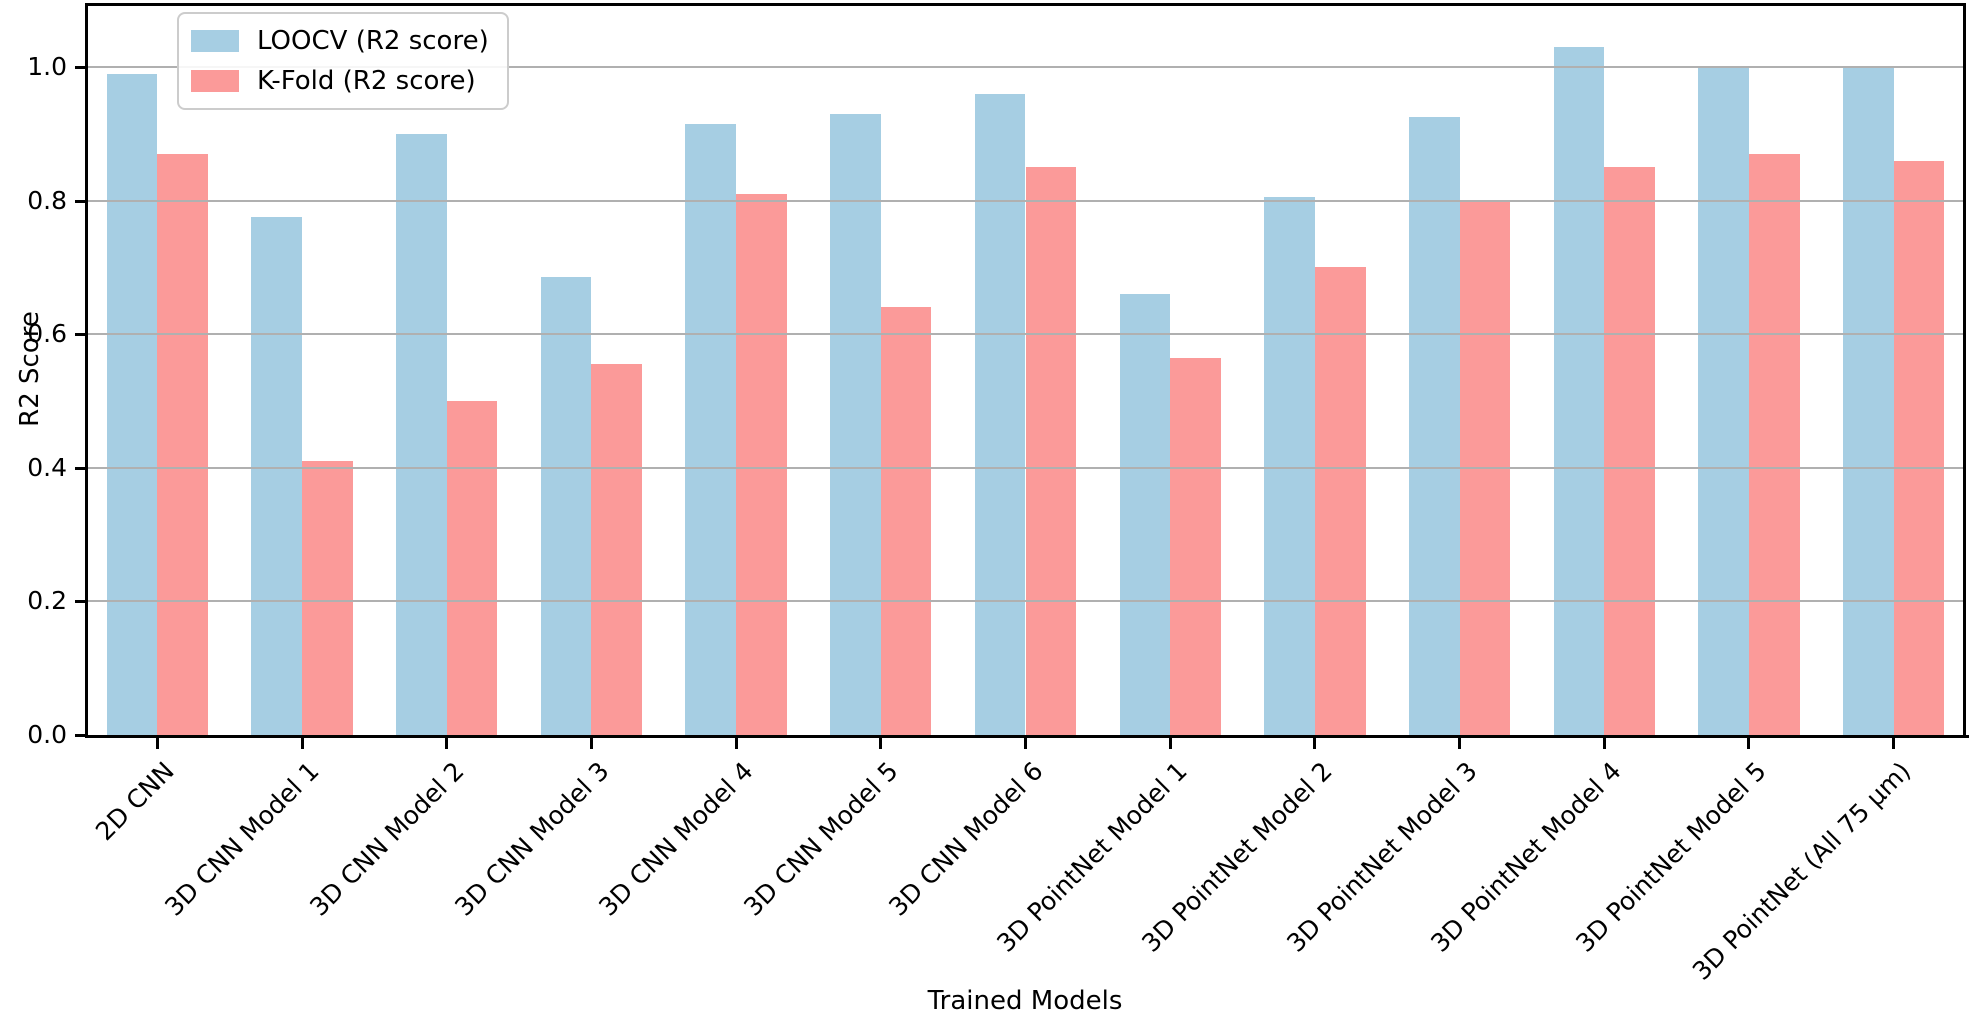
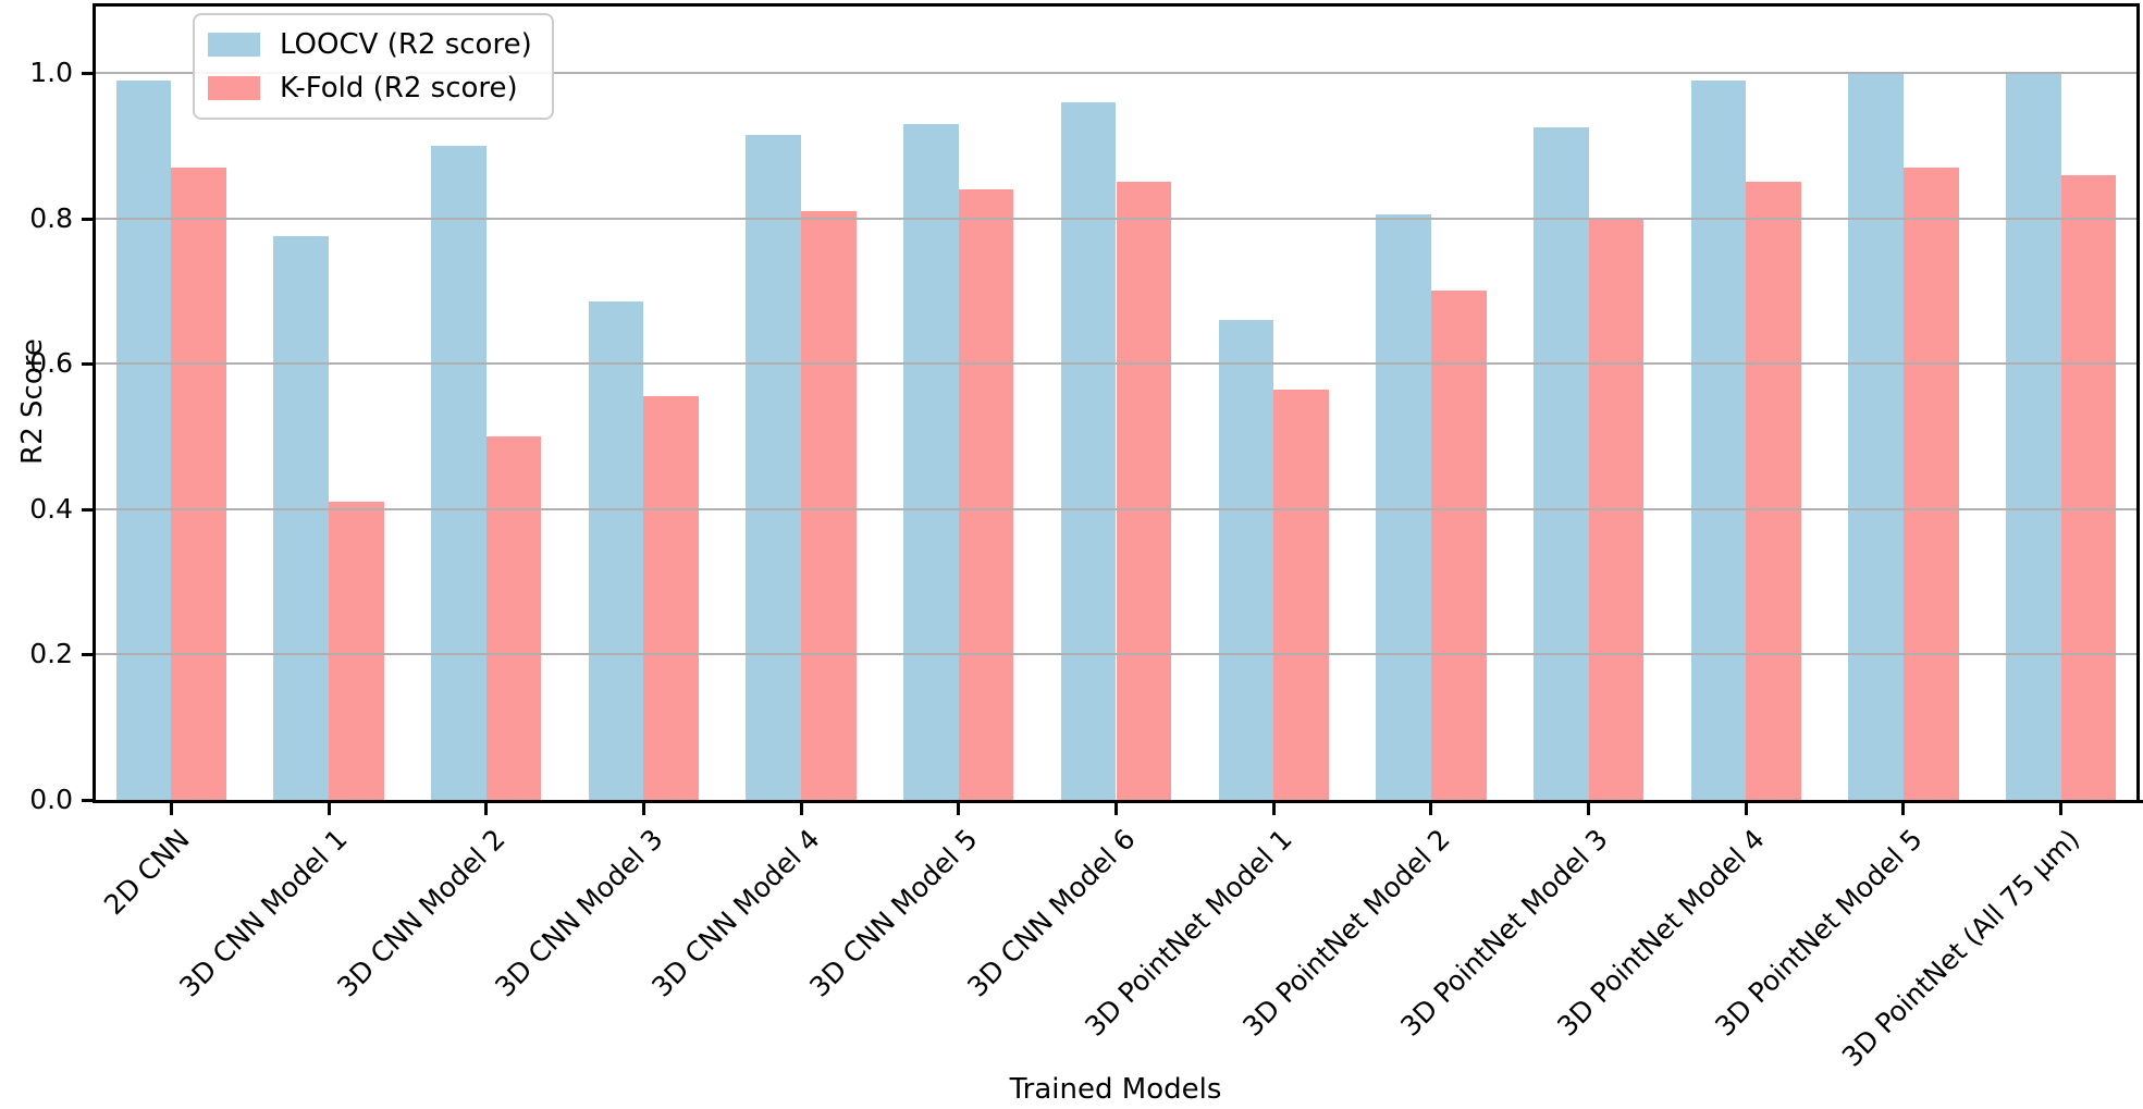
K-Fold (R2 score)/3D CNN Model 5: 0.64 -> 0.84
LOOCV (R2 score)/3D PointNet Model 4: 1.03 -> 0.99
